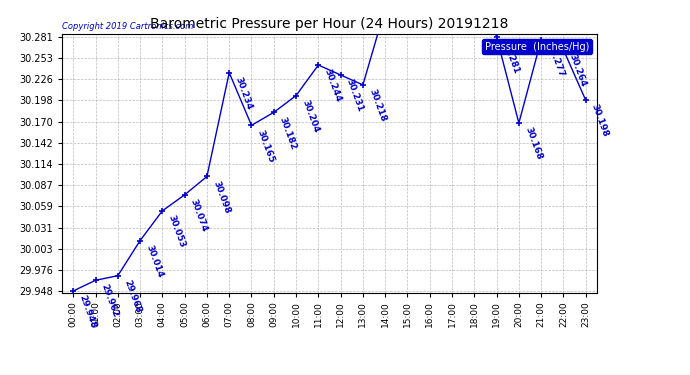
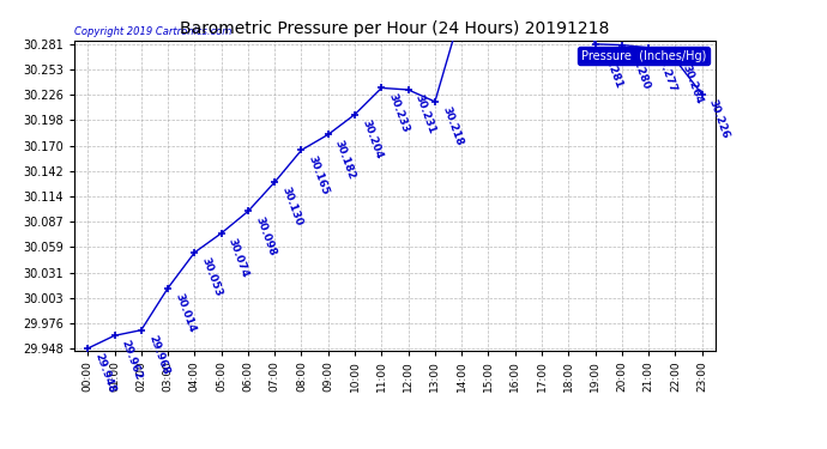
07:00: 30.234 -> 30.130
11:00: 30.244 -> 30.233
20:00: 30.168 -> 30.280
23:00: 30.198 -> 30.226
